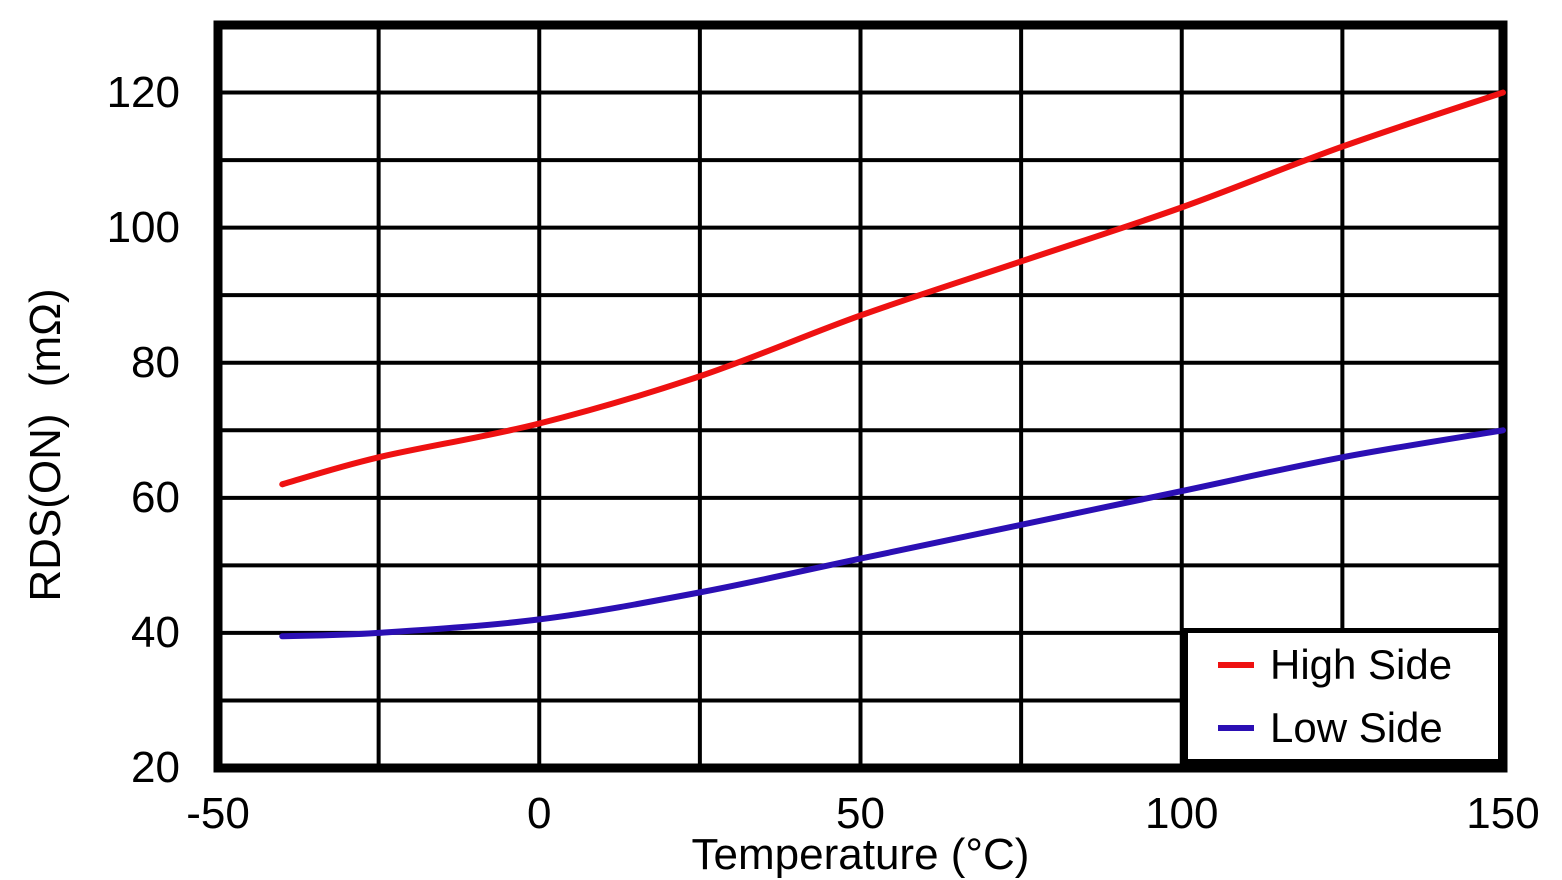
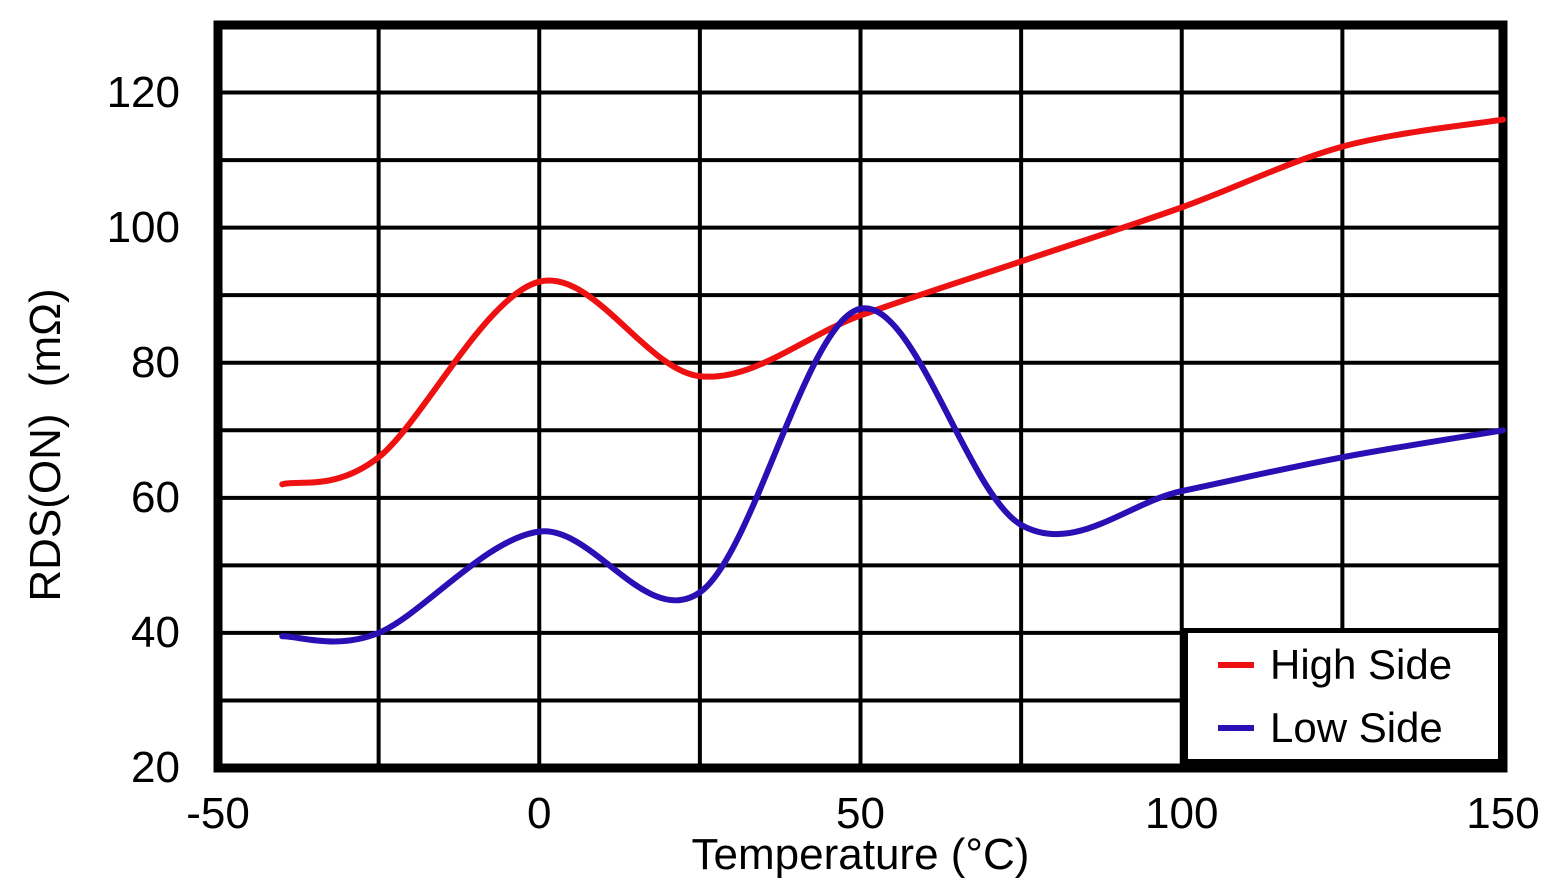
High Side/0: 71 -> 92
Low Side/0: 42 -> 55
Low Side/50: 51 -> 88
High Side/150: 120 -> 116
